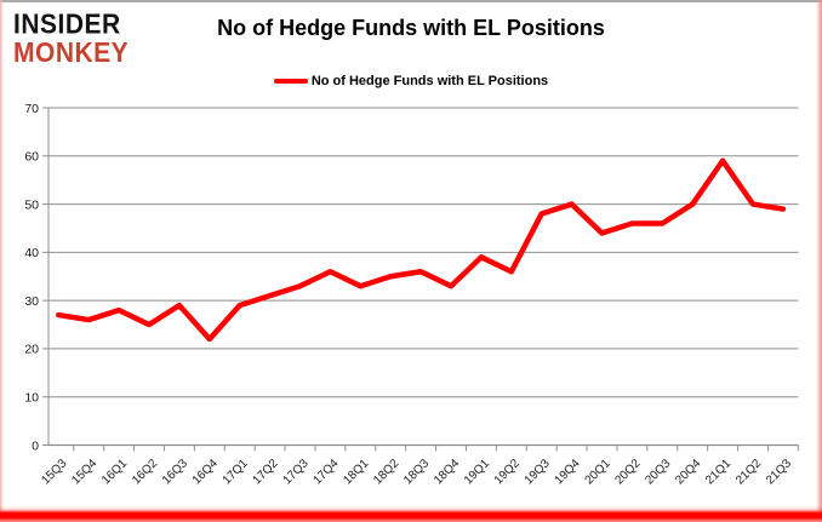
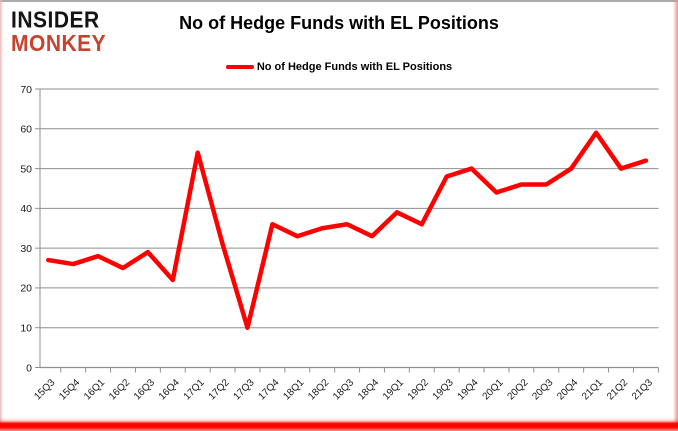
17Q1: 29 -> 54
17Q3: 33 -> 10
21Q3: 49 -> 52
